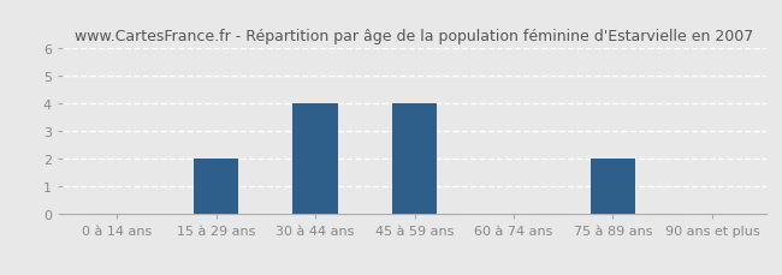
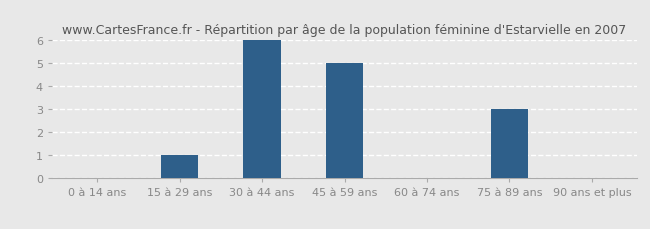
15 à 29 ans: 2 -> 1
30 à 44 ans: 4 -> 6
45 à 59 ans: 4 -> 5
75 à 89 ans: 2 -> 3
